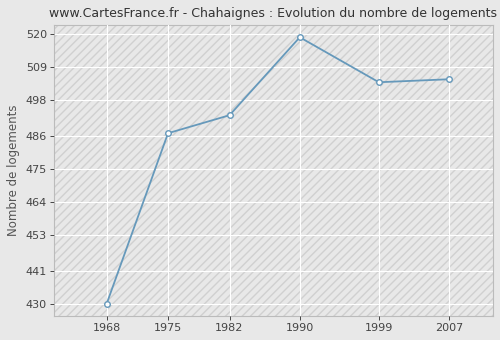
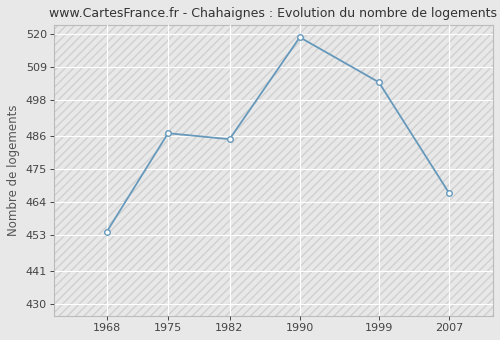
1968: 430 -> 454
1982: 493 -> 485
2007: 505 -> 467
